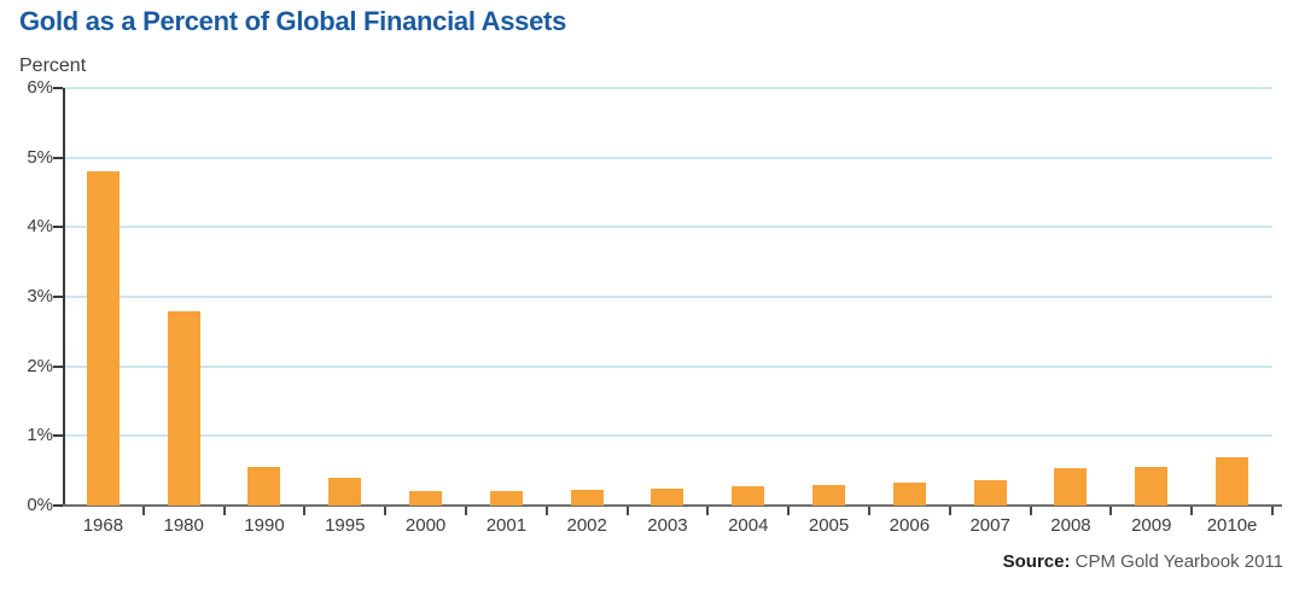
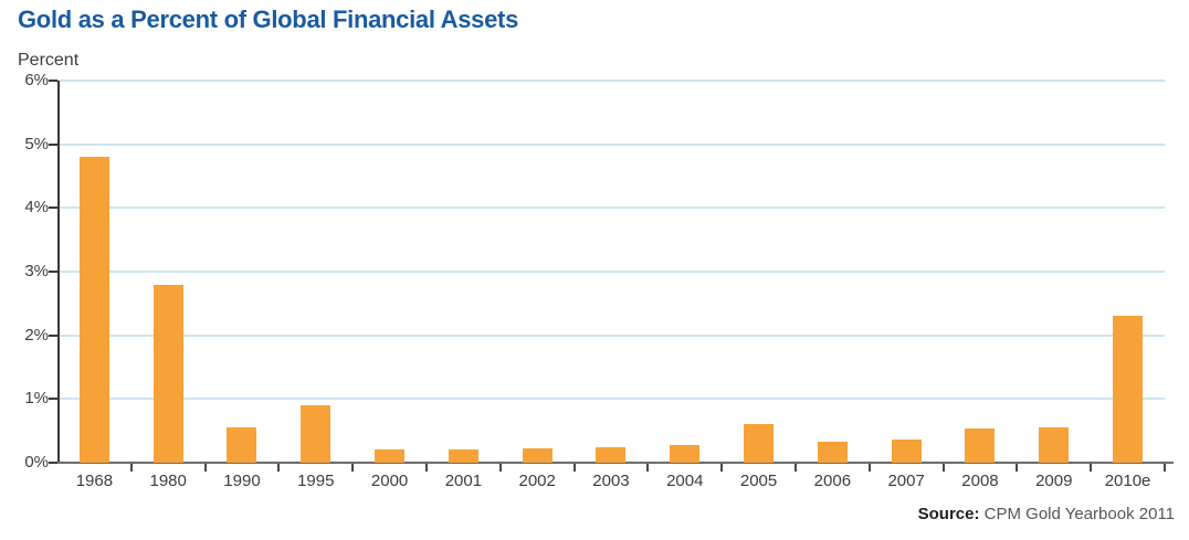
1995: 0.4% -> 0.9%
2005: 0.3% -> 0.6%
2010e: 0.7% -> 2.3%
